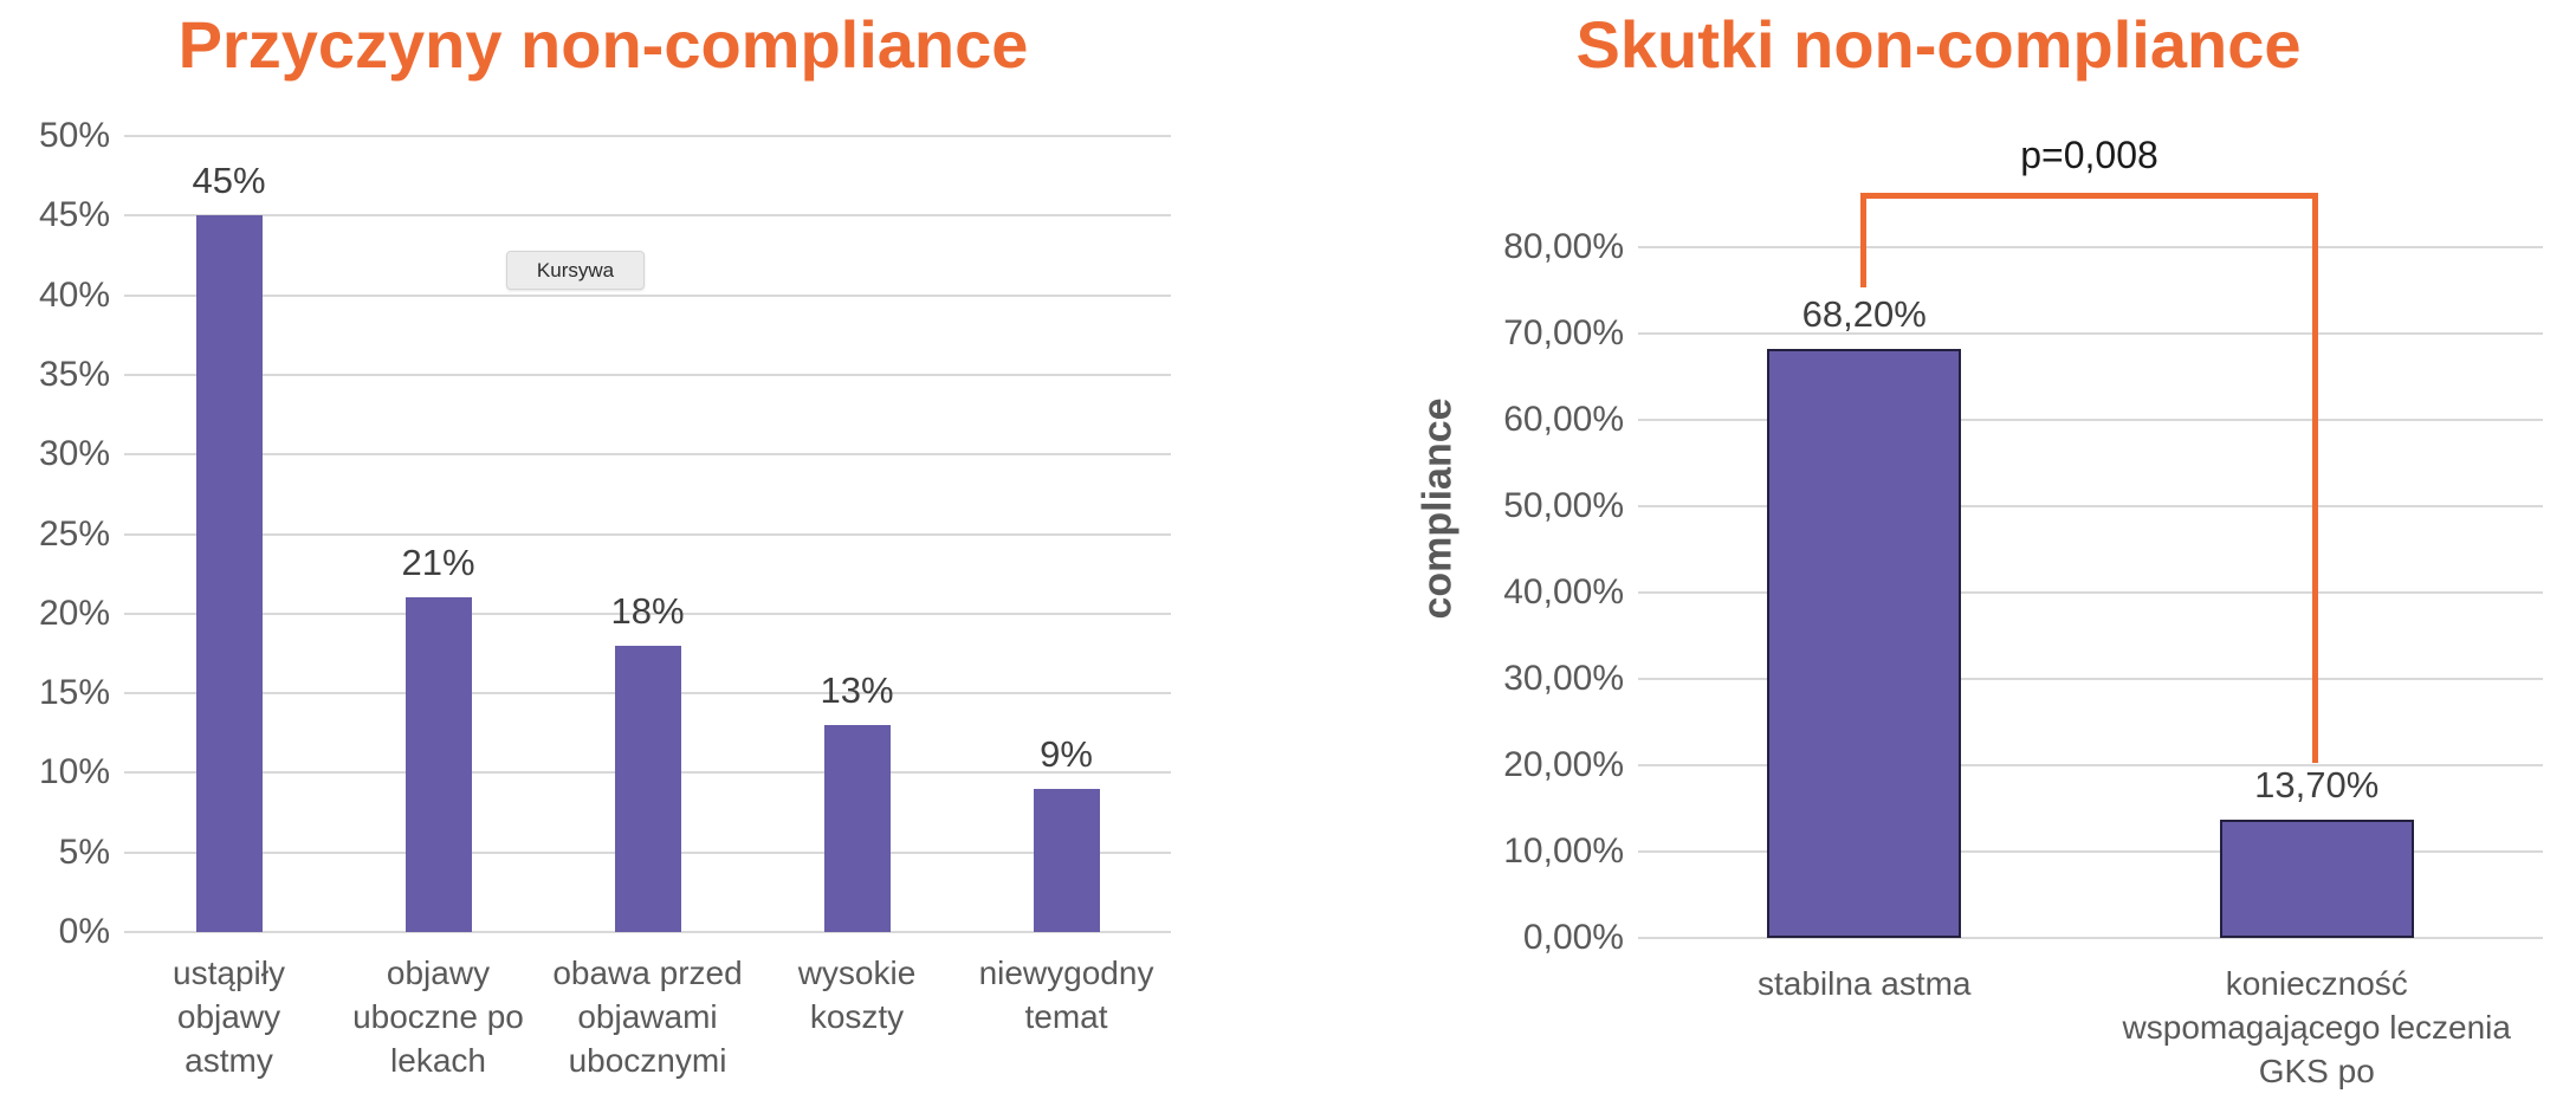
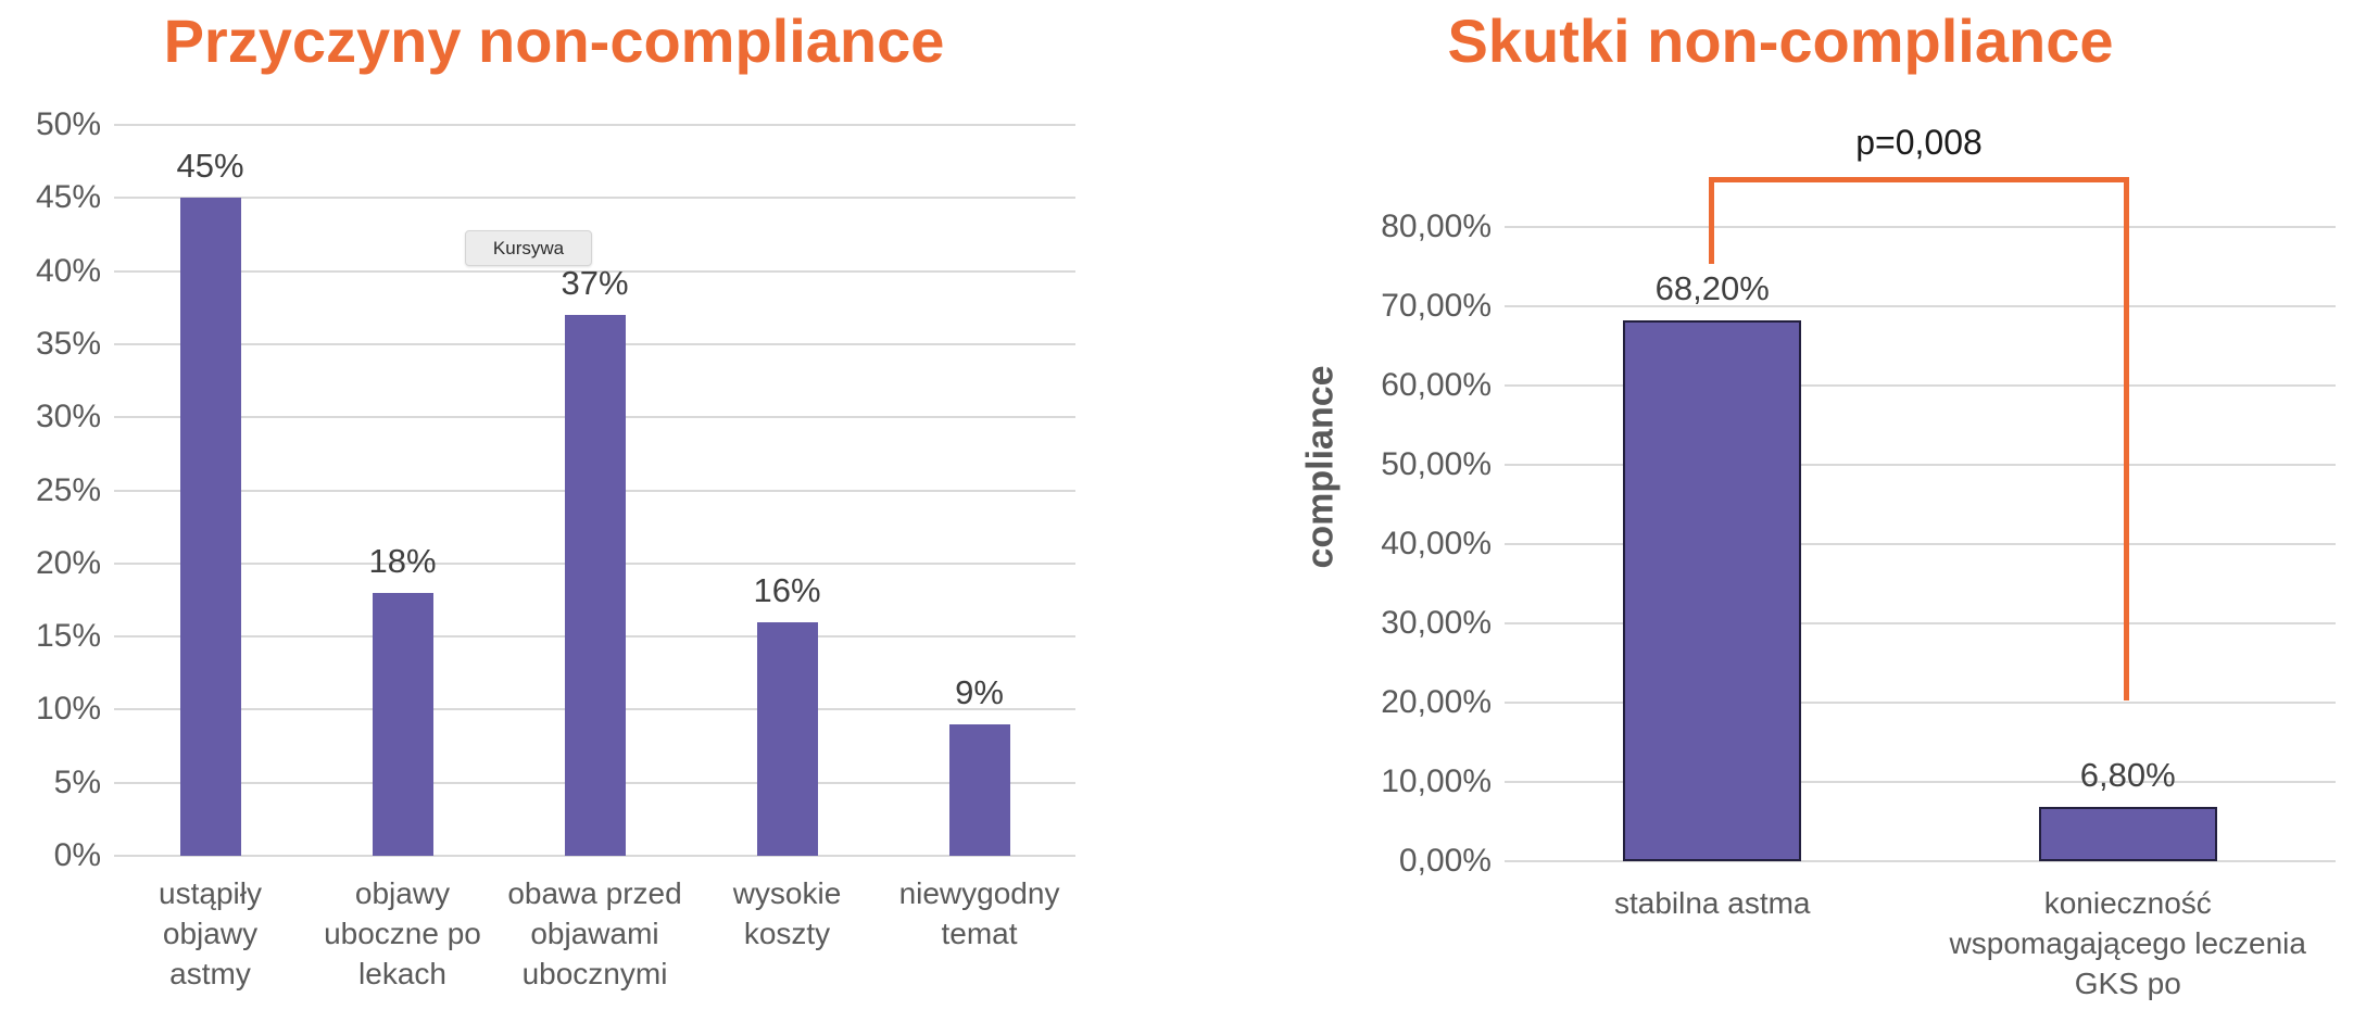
Przyczyny non-compliance/objawy uboczne po lekach: 21% -> 18%
Przyczyny non-compliance/obawa przed objawami ubocznymi: 18% -> 37%
Przyczyny non-compliance/wysokie koszty: 13% -> 16%
Skutki non-compliance/konieczność wspomagającego leczenia GKS po: 13,70% -> 6,80%
